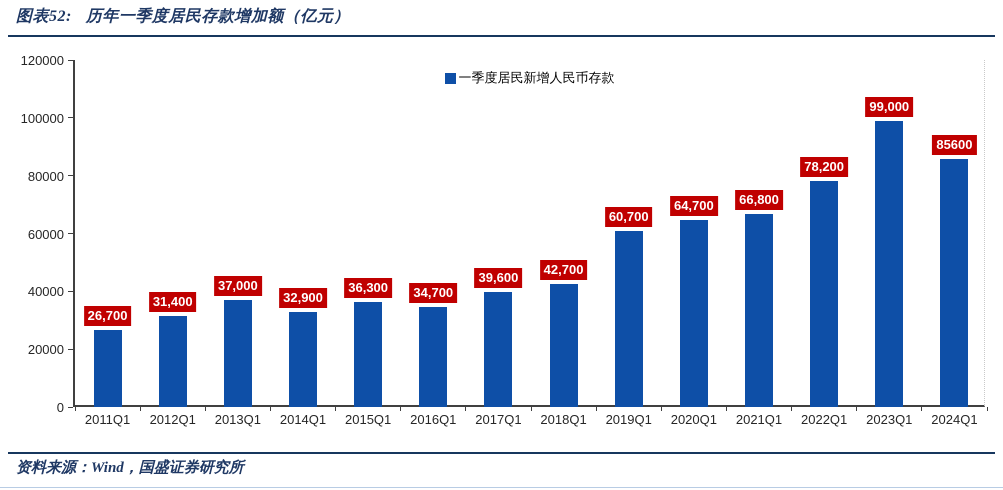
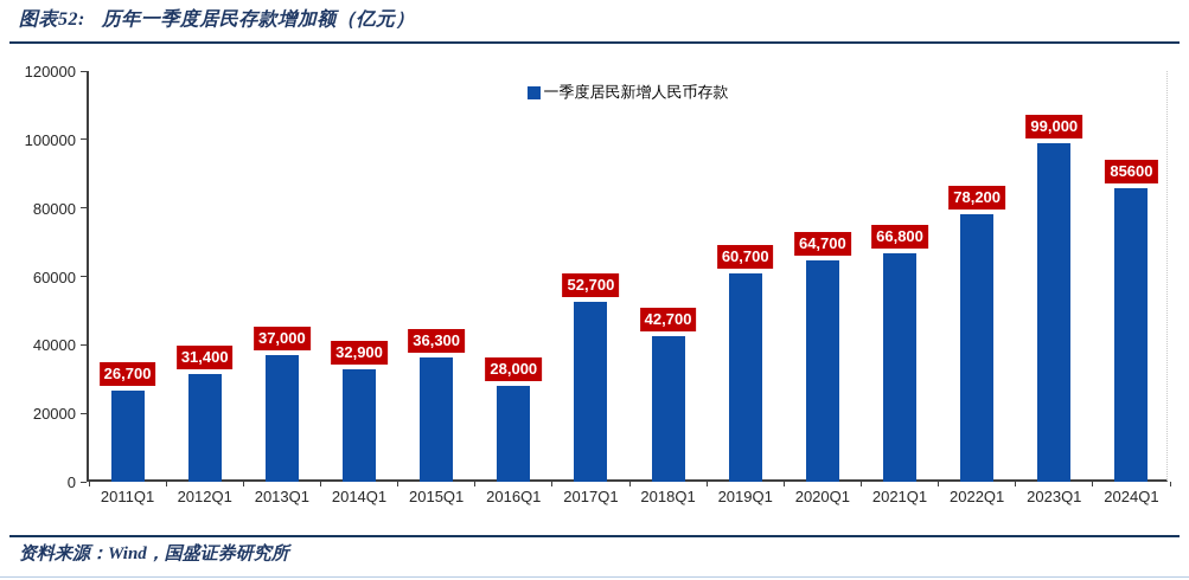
2016Q1: 34,700 -> 28,000
2017Q1: 39,600 -> 52,700
